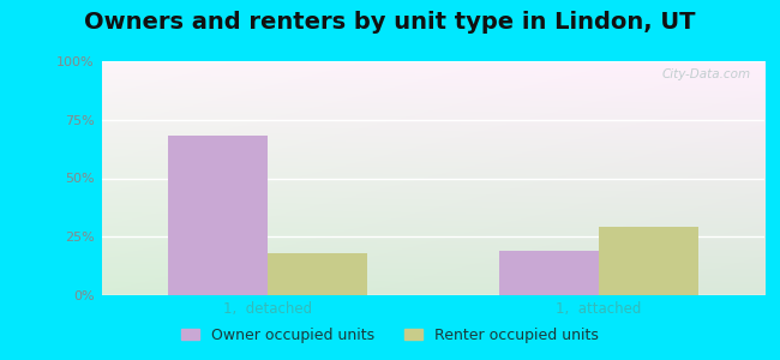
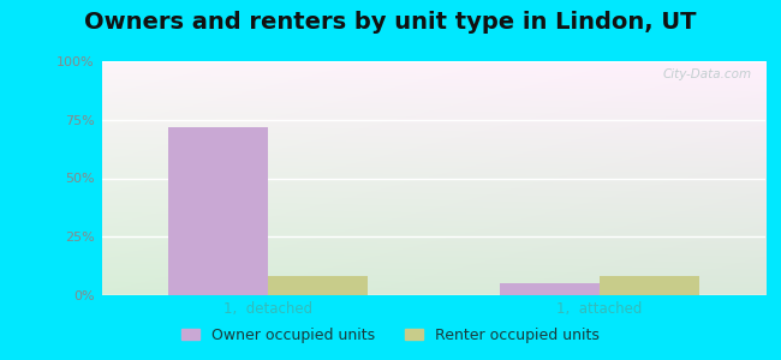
Owner occupied units/1, detached: 68% -> 72%
Renter occupied units/1, detached: 18% -> 8%
Owner occupied units/1, attached: 19% -> 5%
Renter occupied units/1, attached: 29% -> 8%
